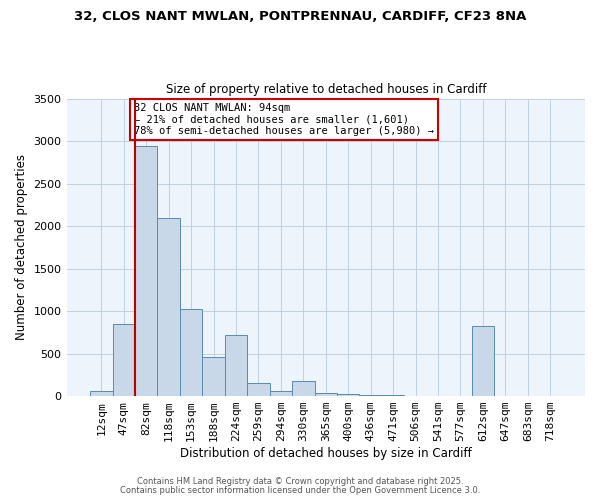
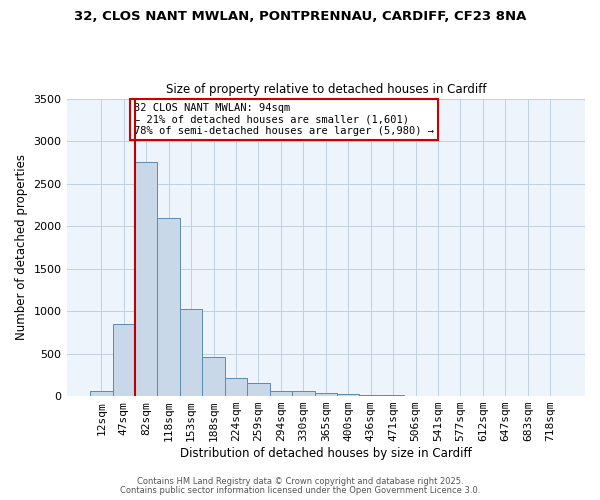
82sqm: 2940 -> 2750
224sqm: 720 -> 220
330sqm: 180 -> 60
612sqm: 820 -> 0
